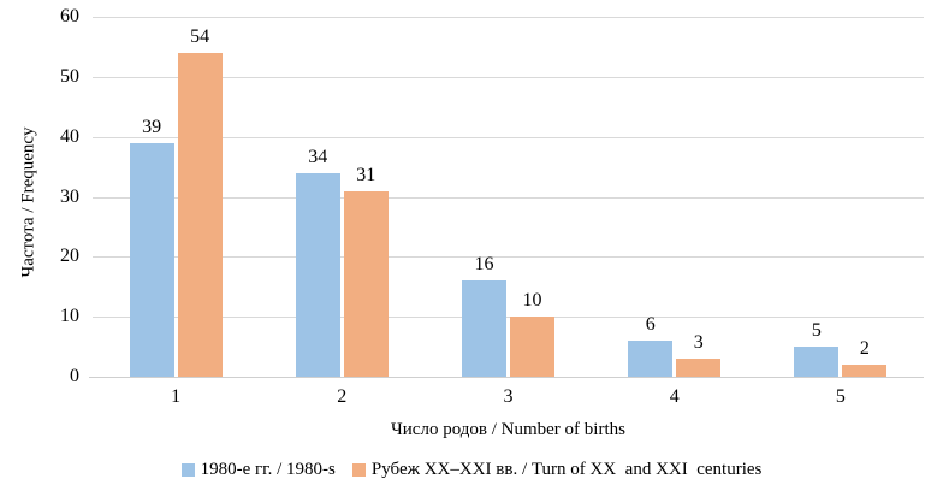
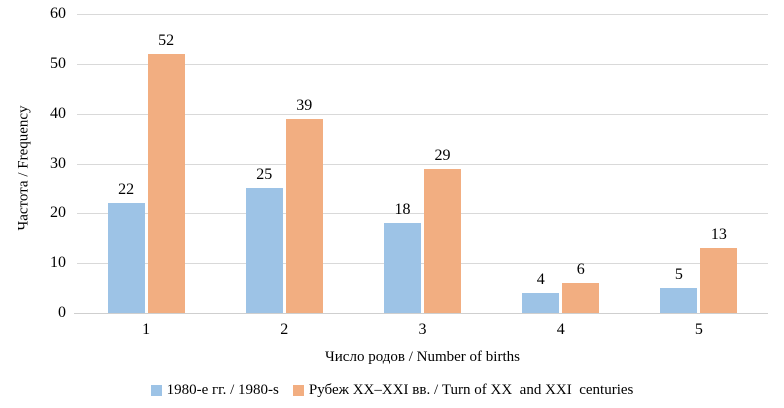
1980-е гг. / 1980-s/1: 39 -> 22
Рубеж XX–XXI вв. / Turn of XX and XXI centuries/1: 54 -> 52
1980-е гг. / 1980-s/2: 34 -> 25
Рубеж XX–XXI вв. / Turn of XX and XXI centuries/2: 31 -> 39
1980-е гг. / 1980-s/3: 16 -> 18
Рубеж XX–XXI вв. / Turn of XX and XXI centuries/3: 10 -> 29
1980-е гг. / 1980-s/4: 6 -> 4
Рубеж XX–XXI вв. / Turn of XX and XXI centuries/4: 3 -> 6
Рубеж XX–XXI вв. / Turn of XX and XXI centuries/5: 2 -> 13
